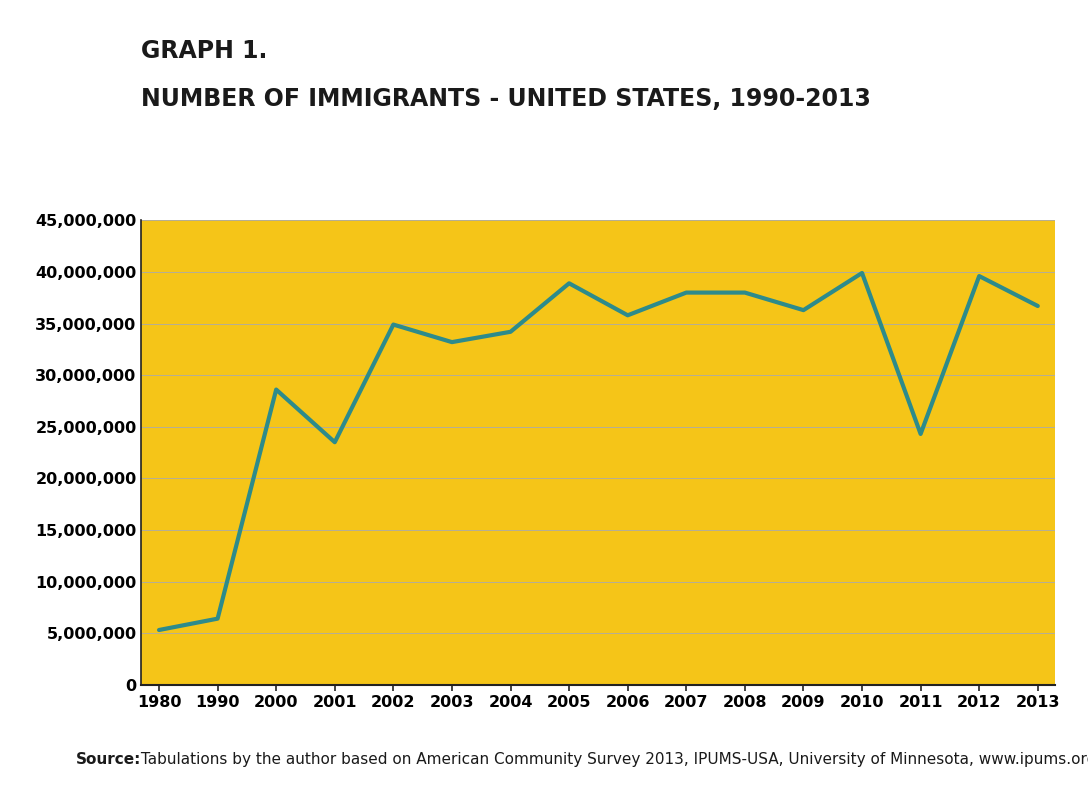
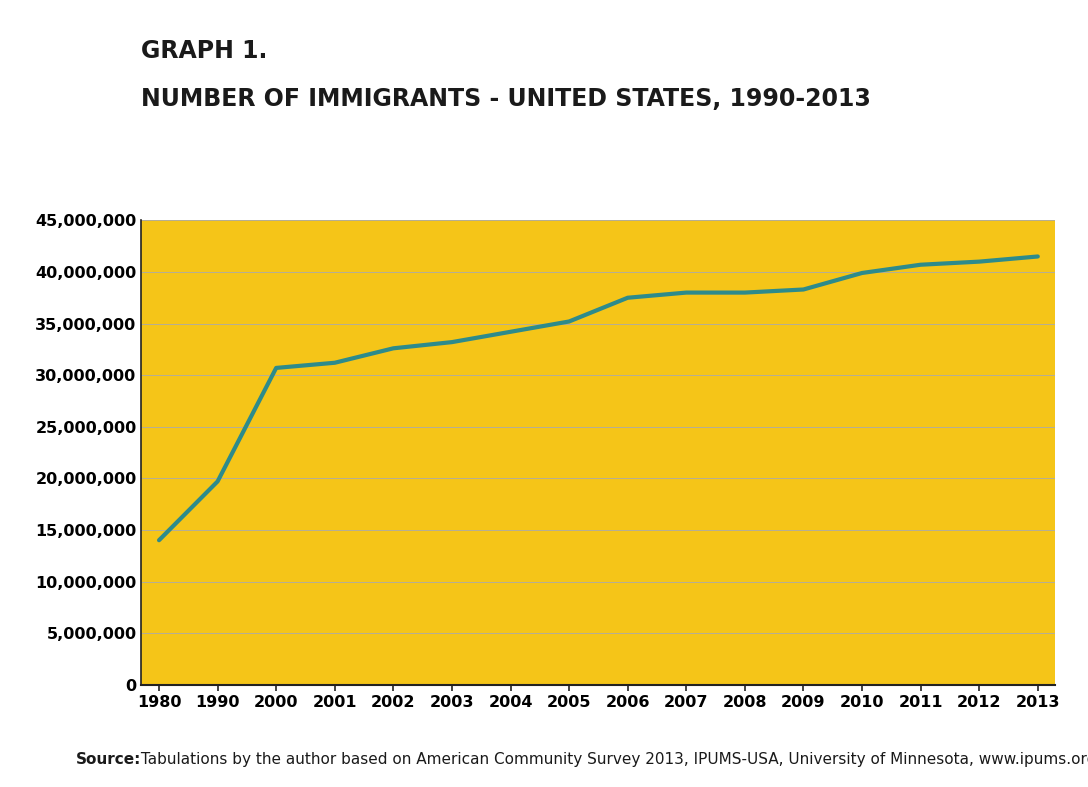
1980: 5,300,000 -> 14,000,000
1990: 6,400,000 -> 19,700,000
2000: 28,600,000 -> 30,700,000
2001: 23,500,000 -> 31,200,000
2002: 34,900,000 -> 32,600,000
2005: 38,900,000 -> 35,200,000
2006: 35,800,000 -> 37,500,000
2009: 36,300,000 -> 38,300,000
2011: 24,300,000 -> 40,700,000
2012: 39,600,000 -> 41,000,000
2013: 36,700,000 -> 41,500,000
